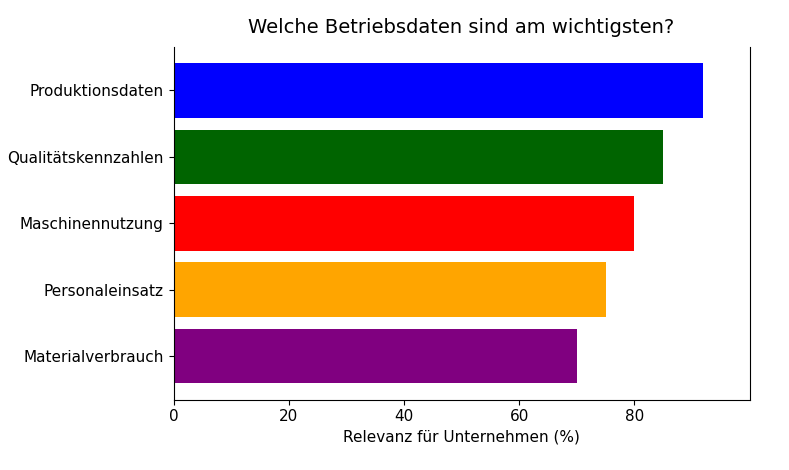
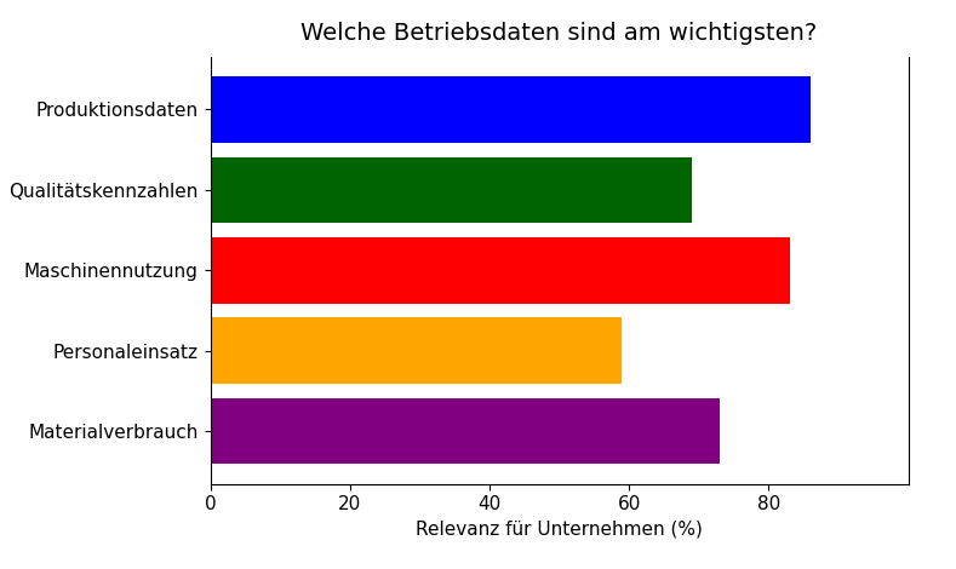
Produktionsdaten: 92 -> 86
Qualitätskennzahlen: 85 -> 69
Maschinennutzung: 80 -> 83
Personaleinsatz: 75 -> 59
Materialverbrauch: 70 -> 73
